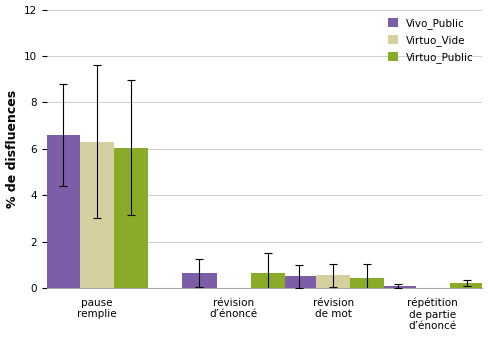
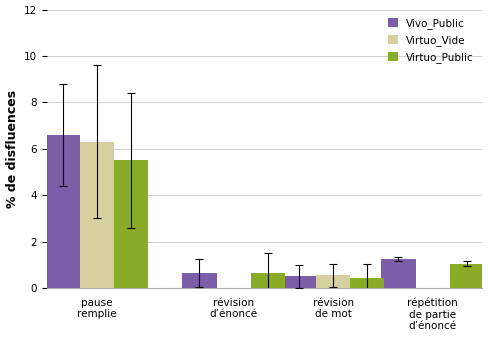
Virtuo_Public/pause remplie: 6.05 -> 5.50
Vivo_Public/répétition de partie d’énoncé: 0.10 -> 1.25
Virtuo_Public/répétition de partie d’énoncé: 0.22 -> 1.05
